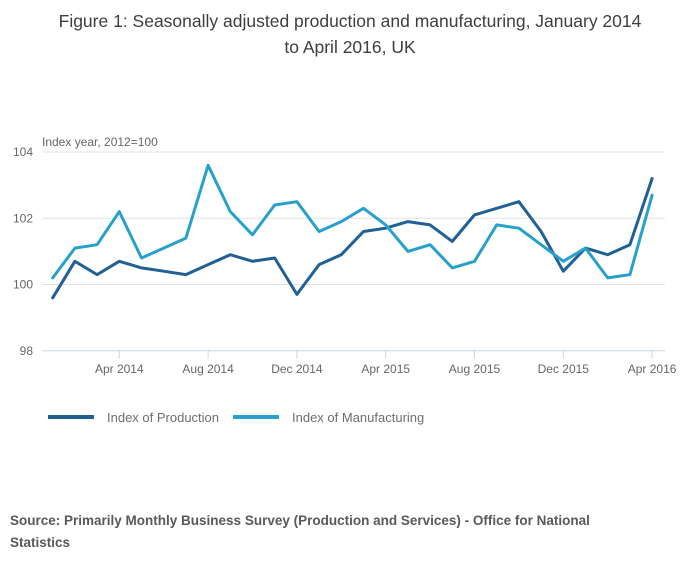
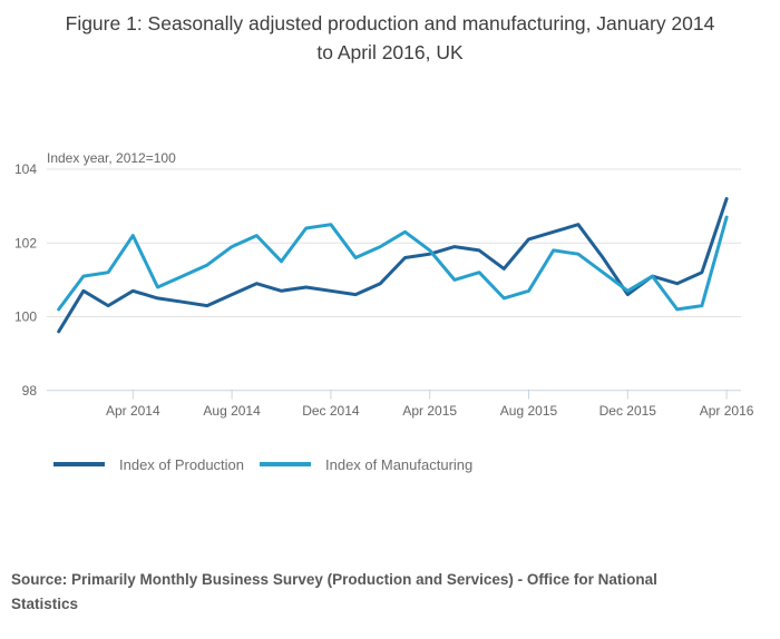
Index of Manufacturing/Aug 2014: 103.6 -> 101.9
Index of Production/Dec 2014: 99.7 -> 100.7
Index of Production/Dec 2015: 100.4 -> 100.6
